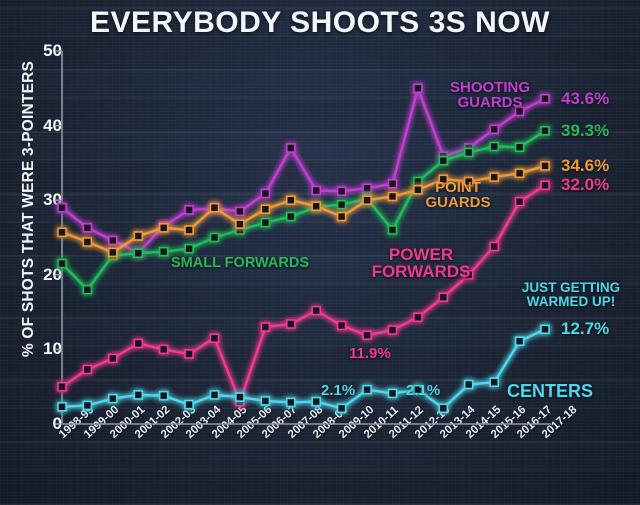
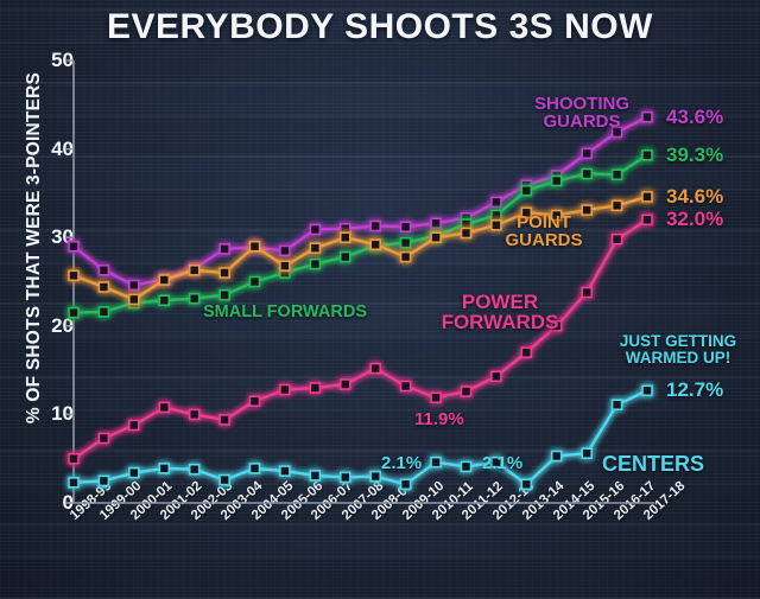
SMALL FORWARDS/1999-00: 18 -> 22
SHOOTING GUARDS/2001-02: 23 -> 25
POWER FORWARDS/2005-06: 3 -> 13
SHOOTING GUARDS/2007-08: 37 -> 31
SMALL FORWARDS/2011-12: 26 -> 32
SHOOTING GUARDS/2012-13: 45 -> 34
